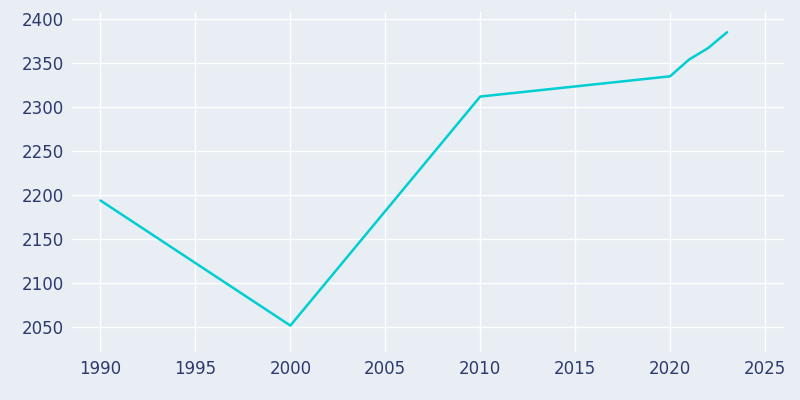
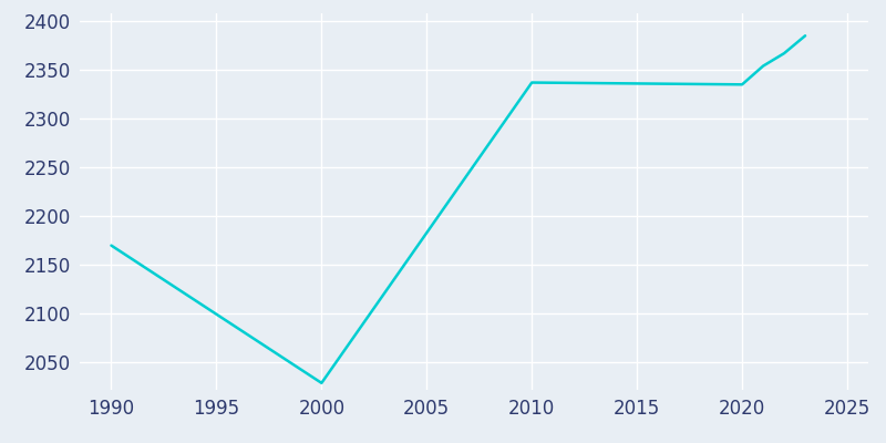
1990: 2194 -> 2170
2000: 2052 -> 2029
2010: 2312 -> 2337
